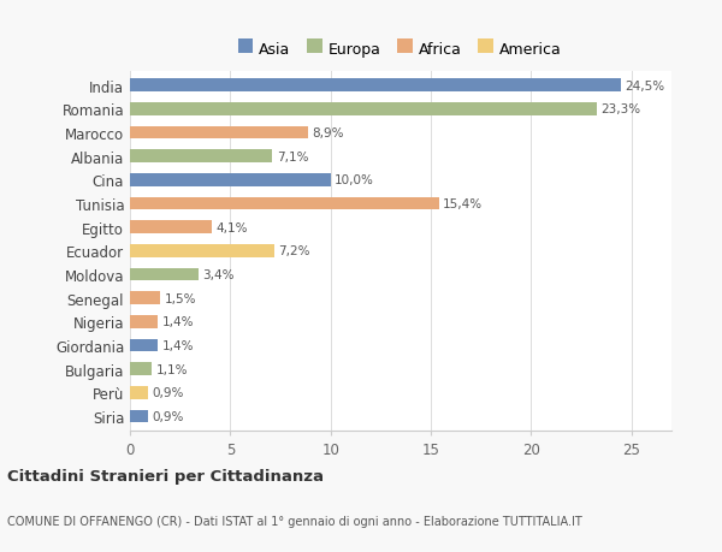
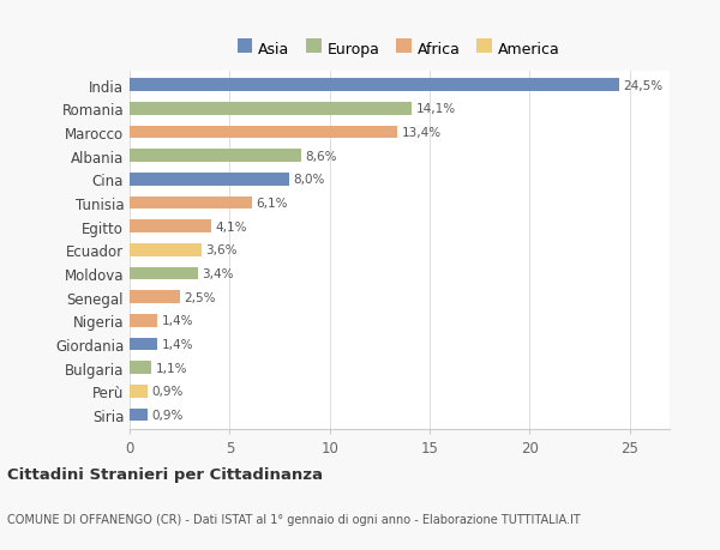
Romania: 23,3% -> 14,1%
Marocco: 8,9% -> 13,4%
Albania: 7,1% -> 8,6%
Cina: 10,0% -> 8,0%
Tunisia: 15,4% -> 6,1%
Ecuador: 7,2% -> 3,6%
Senegal: 1,5% -> 2,5%
